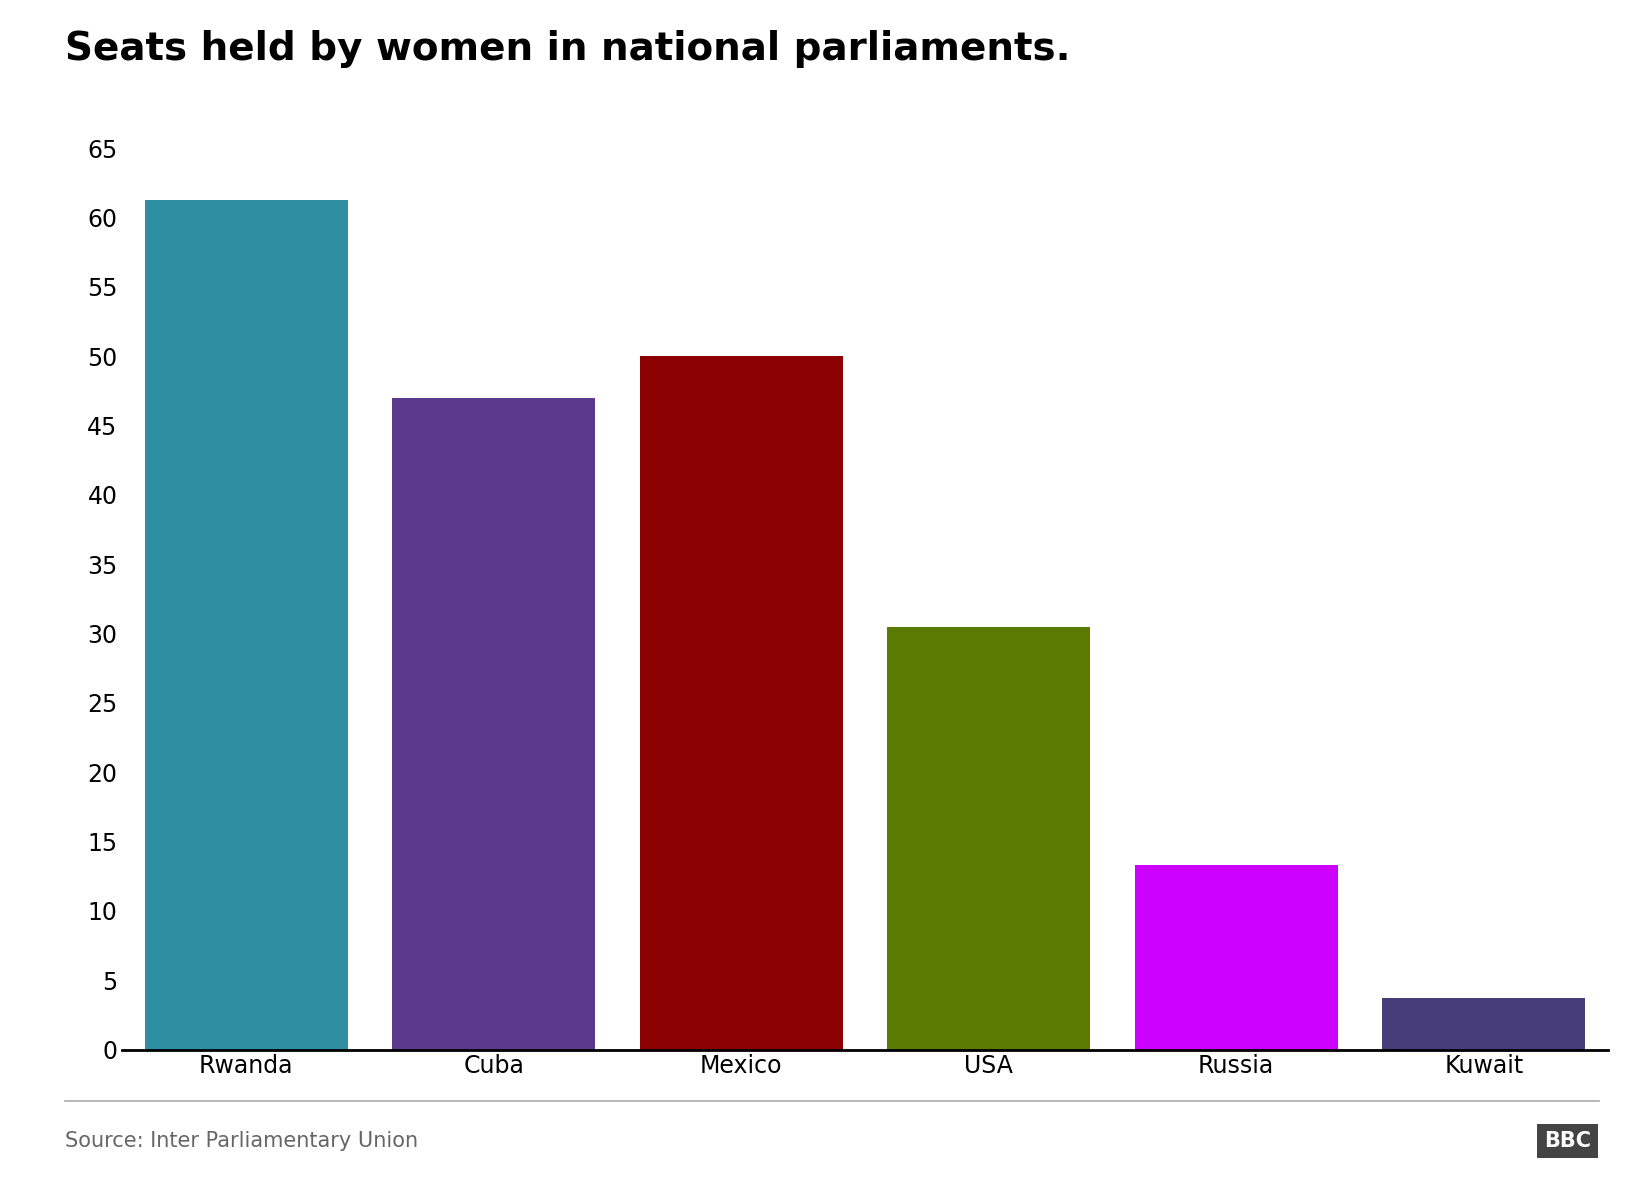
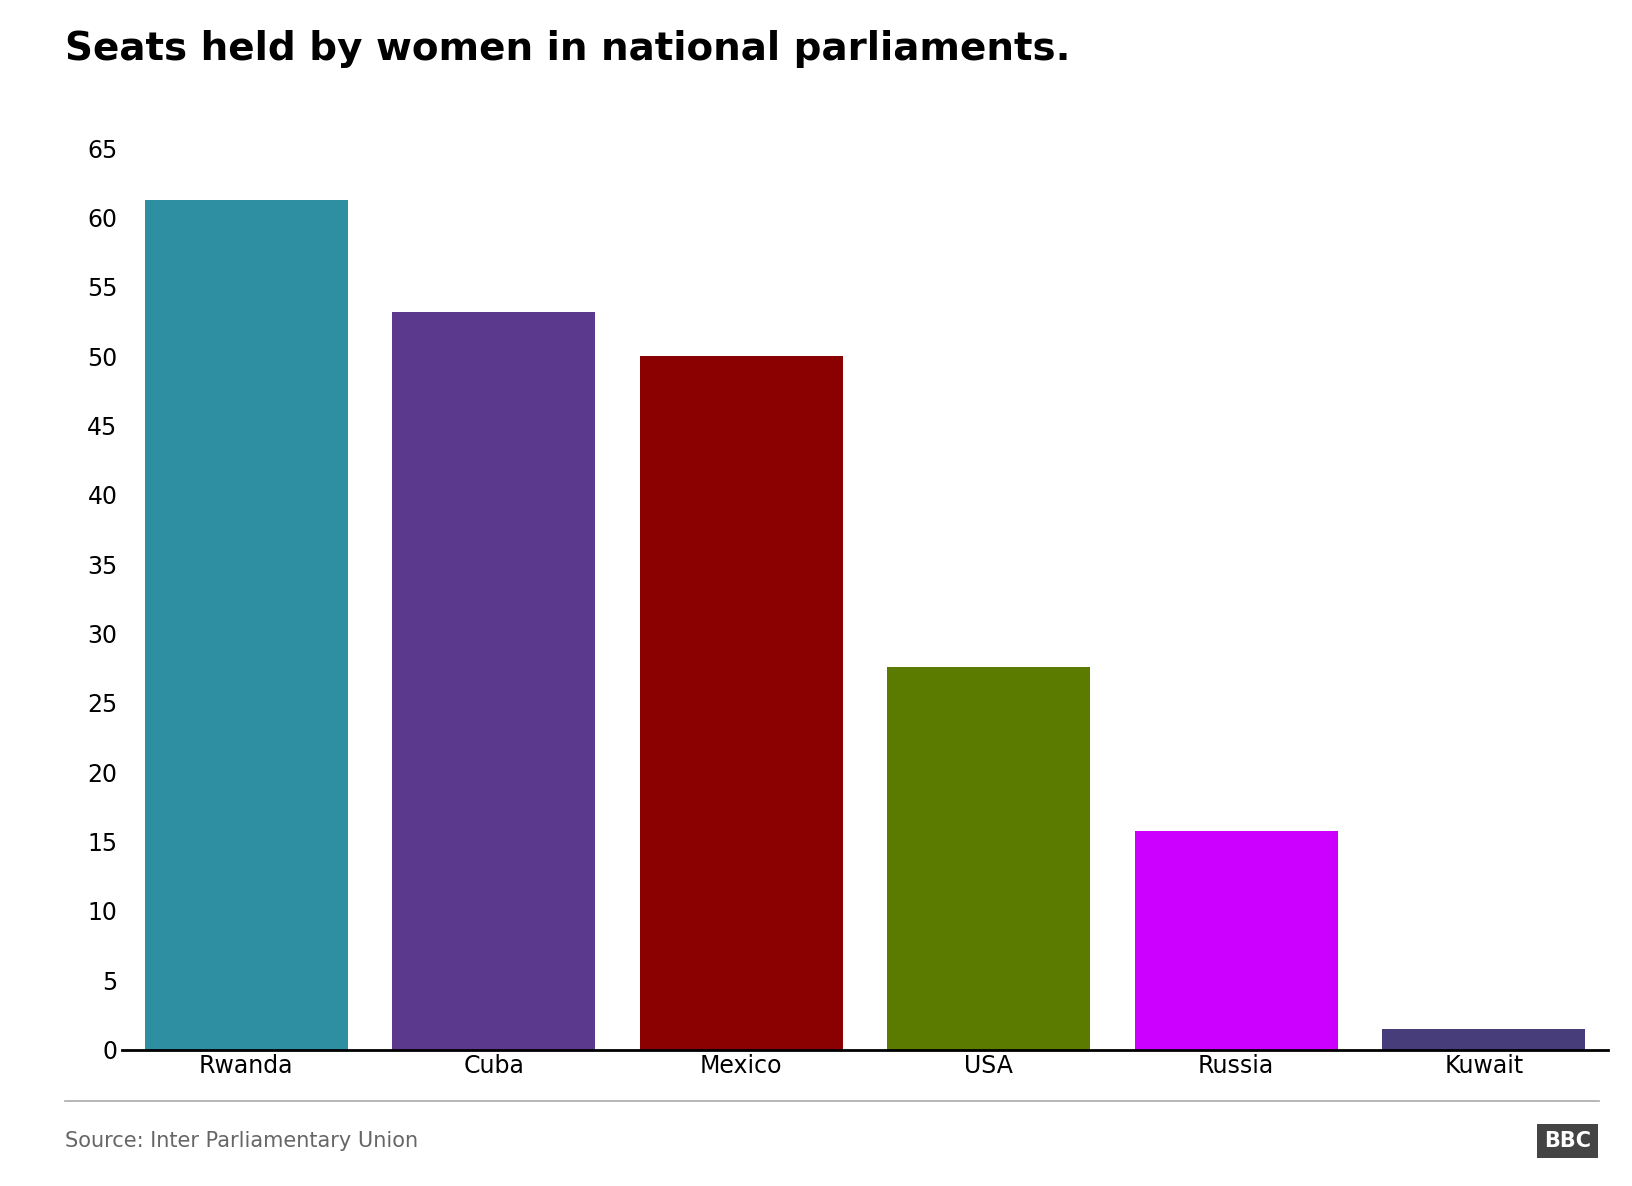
Cuba: 47.0 -> 53.2
USA: 30.5 -> 27.6
Russia: 13.3 -> 15.8
Kuwait: 3.7 -> 1.5
